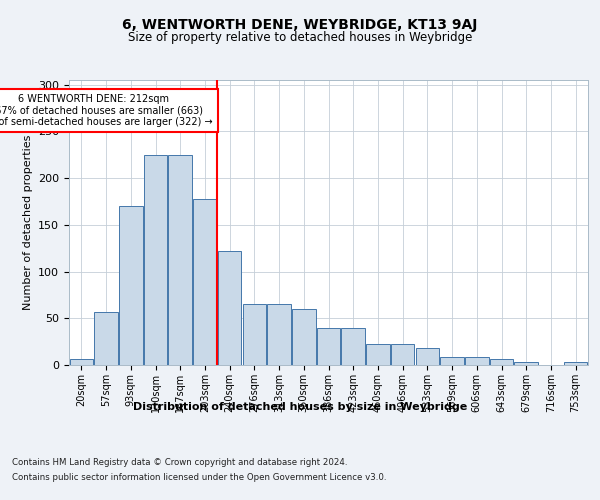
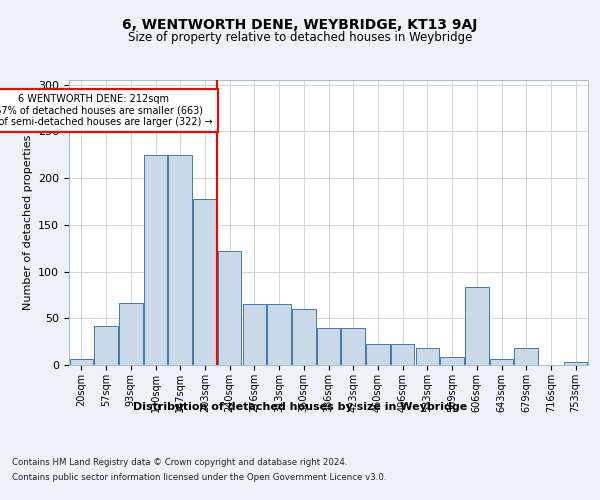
57sqm: 57 -> 42
93sqm: 170 -> 66
606sqm: 9 -> 84
679sqm: 3 -> 18
